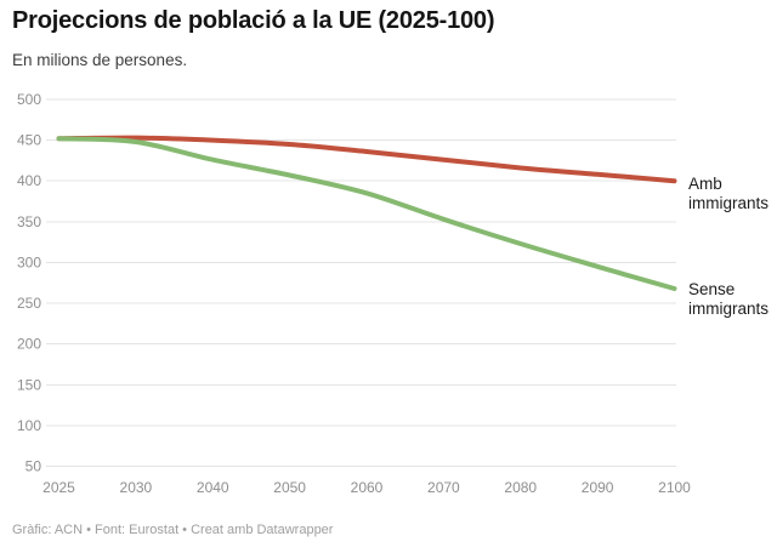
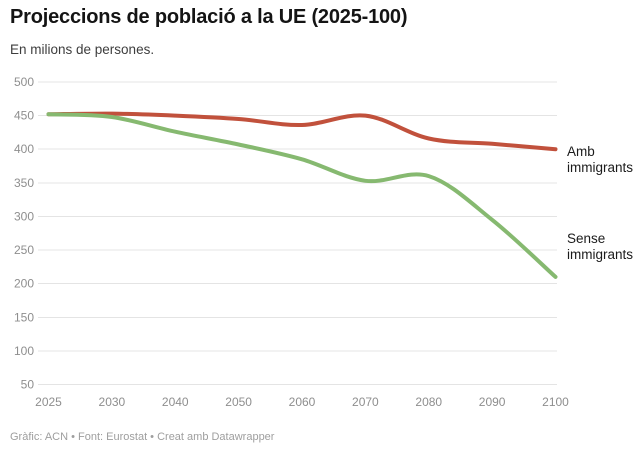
Amb immigrants/2070: 430 -> 450
Sense immigrants/2080: 320 -> 360
Sense immigrants/2100: 270 -> 210
